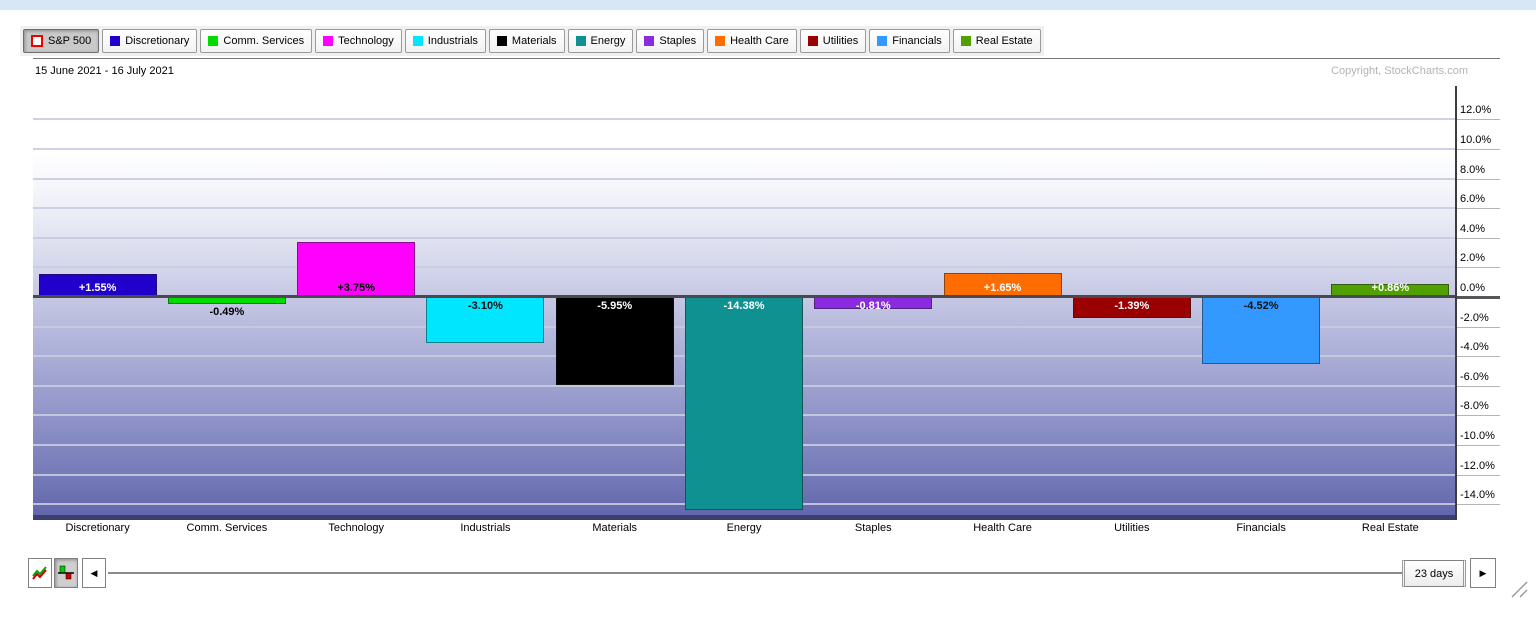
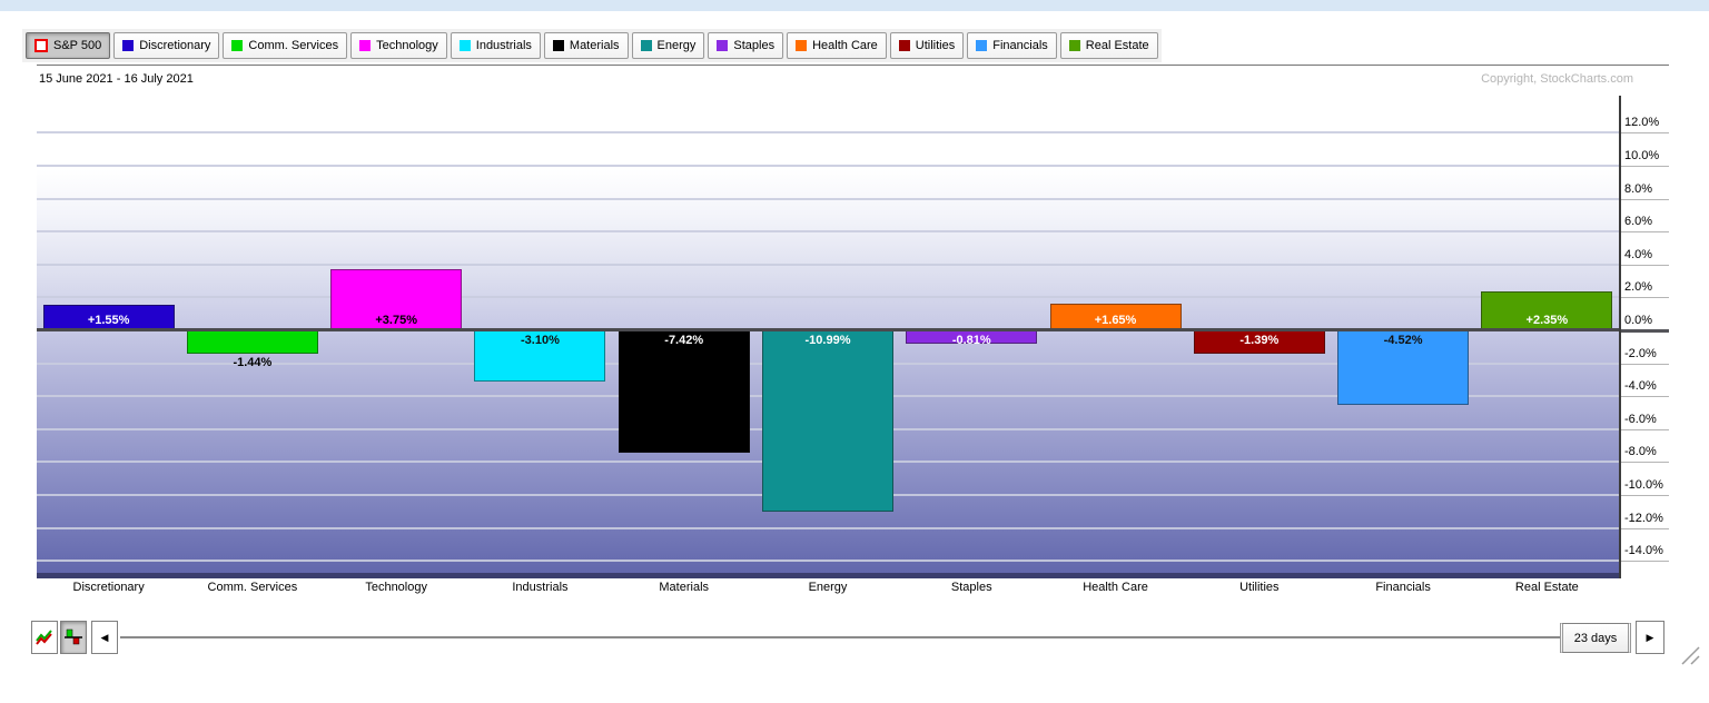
Comm. Services: -0.49% -> -1.44%
Materials: -5.95% -> -7.42%
Energy: -14.38% -> -10.99%
Real Estate: +0.86% -> +2.35%
